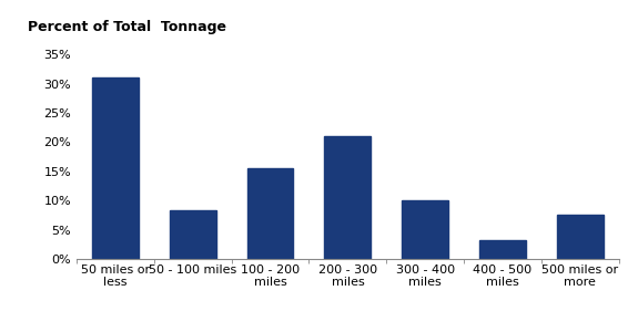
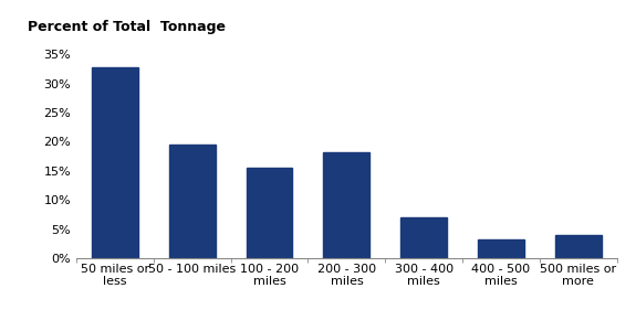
50 miles or less: 31.0% -> 32.7%
50 - 100 miles: 8.4% -> 19.5%
200 - 300 miles: 21.0% -> 18.1%
300 - 400 miles: 10.0% -> 7.1%
500 miles or more: 7.6% -> 4.0%
